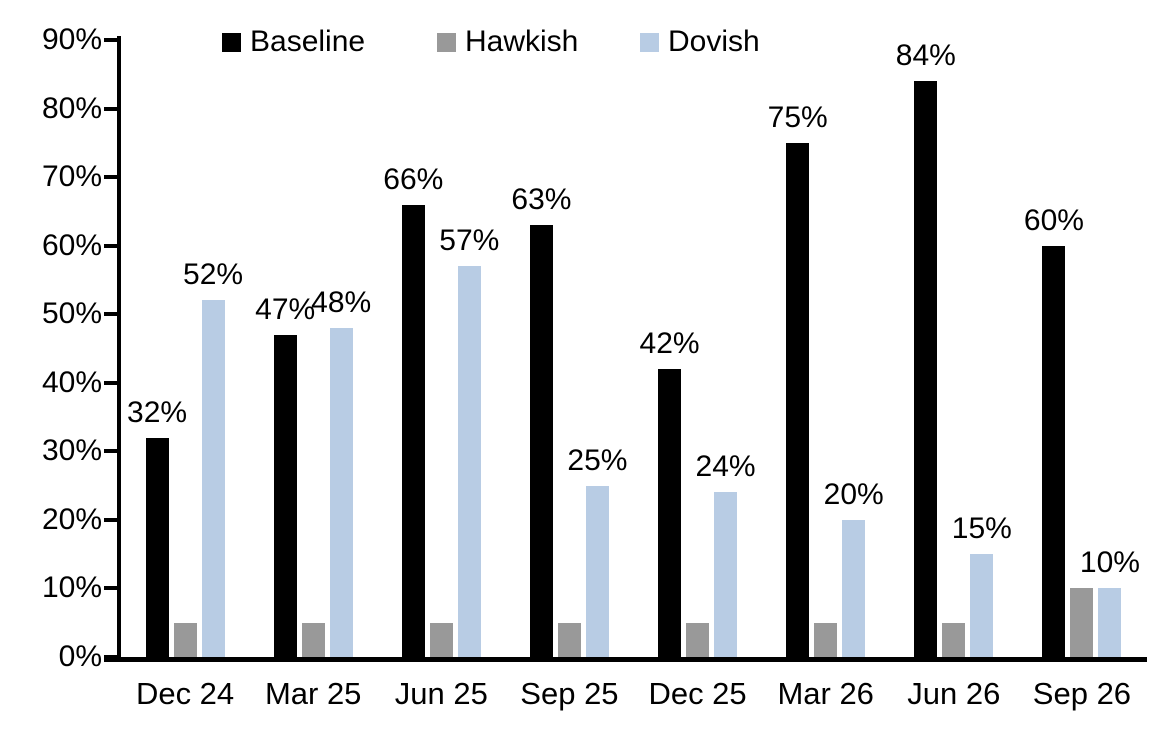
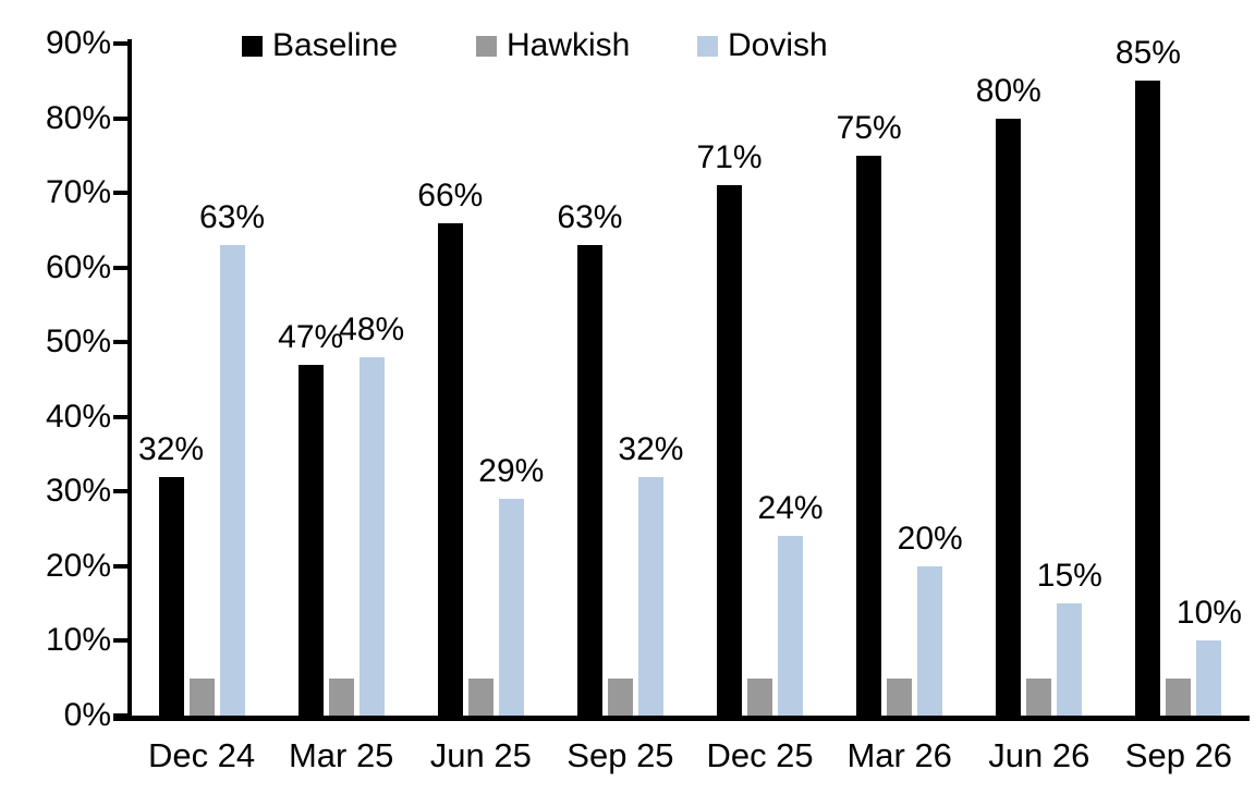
Dovish/Dec 24: 52% -> 63%
Dovish/Jun 25: 57% -> 29%
Dovish/Sep 25: 25% -> 32%
Baseline/Dec 25: 42% -> 71%
Baseline/Jun 26: 84% -> 80%
Baseline/Sep 26: 60% -> 85%
Hawkish/Sep 26: 10% -> 5%
